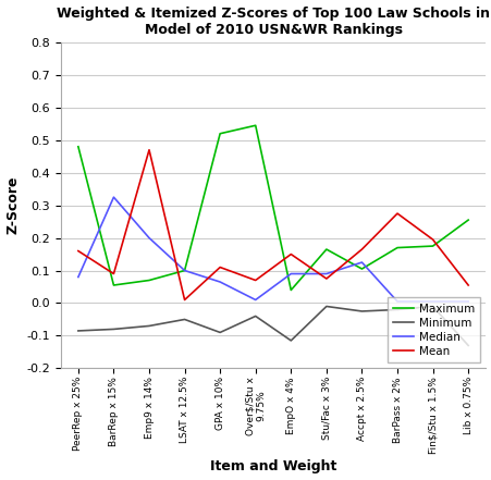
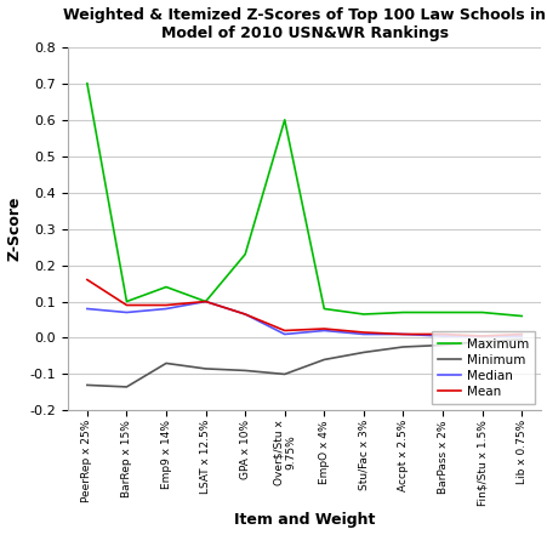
Maximum/PeerRep x 25%: 0.480 -> 0.700
Minimum/PeerRep x 25%: -0.085 -> -0.130
Maximum/BarRep x 15%: 0.055 -> 0.100
Minimum/BarRep x 15%: -0.080 -> -0.135
Median/BarRep x 15%: 0.325 -> 0.070
Maximum/Emp9 x 14%: 0.070 -> 0.140
Median/Emp9 x 14%: 0.200 -> 0.080
Mean/Emp9 x 14%: 0.470 -> 0.090
Minimum/LSAT x 12.5%: -0.050 -> -0.085
Mean/LSAT x 12.5%: 0.010 -> 0.100
Maximum/GPA x 10%: 0.520 -> 0.230
Mean/GPA x 10%: 0.110 -> 0.065
Maximum/Over$/Stu x 9.75%: 0.545 -> 0.600
Minimum/Over$/Stu x 9.75%: -0.040 -> -0.100
Mean/Over$/Stu x 9.75%: 0.070 -> 0.020
Maximum/EmpO x 4%: 0.040 -> 0.080
Minimum/EmpO x 4%: -0.115 -> -0.060
Median/EmpO x 4%: 0.090 -> 0.020
Mean/EmpO x 4%: 0.150 -> 0.025
Maximum/Stu/Fac x 3%: 0.165 -> 0.065
Minimum/Stu/Fac x 3%: -0.010 -> -0.040
Median/Stu/Fac x 3%: 0.090 -> 0.010
Mean/Stu/Fac x 3%: 0.075 -> 0.015
Maximum/Accpt x 2.5%: 0.105 -> 0.070
Median/Accpt x 2.5%: 0.125 -> 0.010
Mean/Accpt x 2.5%: 0.165 -> 0.010
Maximum/BarPass x 2%: 0.170 -> 0.070
Mean/BarPass x 2%: 0.275 -> 0.010
Maximum/Fin$/Stu x 1.5%: 0.175 -> 0.070
Mean/Fin$/Stu x 1.5%: 0.195 -> 0.005
Maximum/Lib x 0.75%: 0.255 -> 0.060
Minimum/Lib x 0.75%: -0.130 -> -0.005
Mean/Lib x 0.75%: 0.055 -> 0.010
